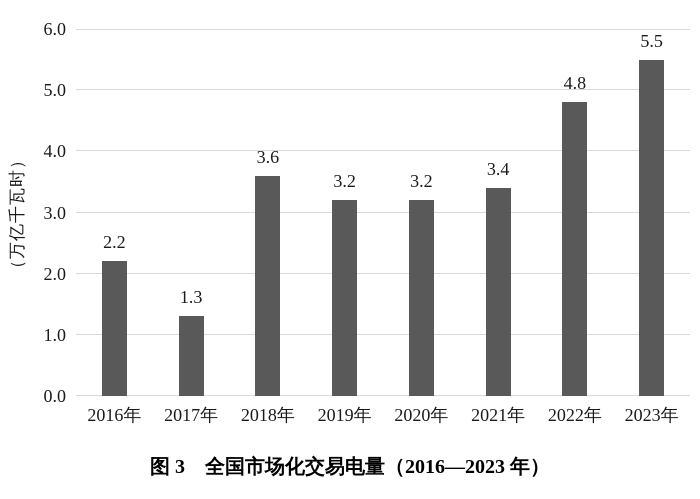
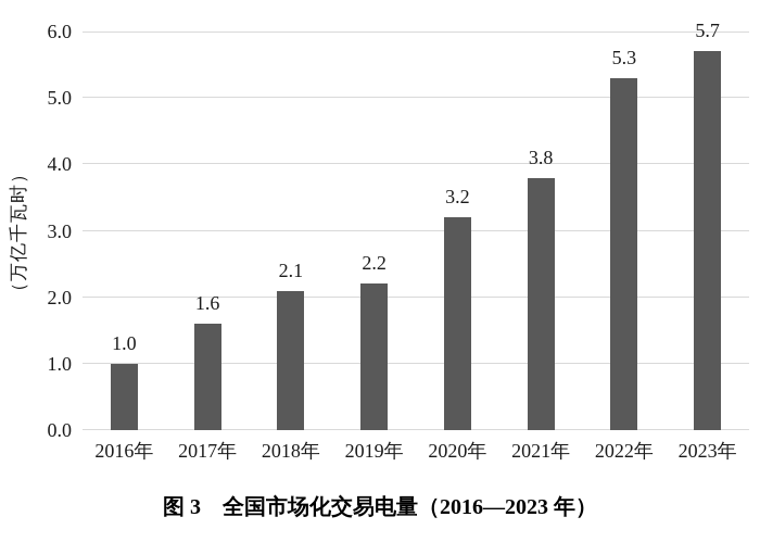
2016年: 2.2 -> 1.0
2017年: 1.3 -> 1.6
2018年: 3.6 -> 2.1
2019年: 3.2 -> 2.2
2021年: 3.4 -> 3.8
2022年: 4.8 -> 5.3
2023年: 5.5 -> 5.7
